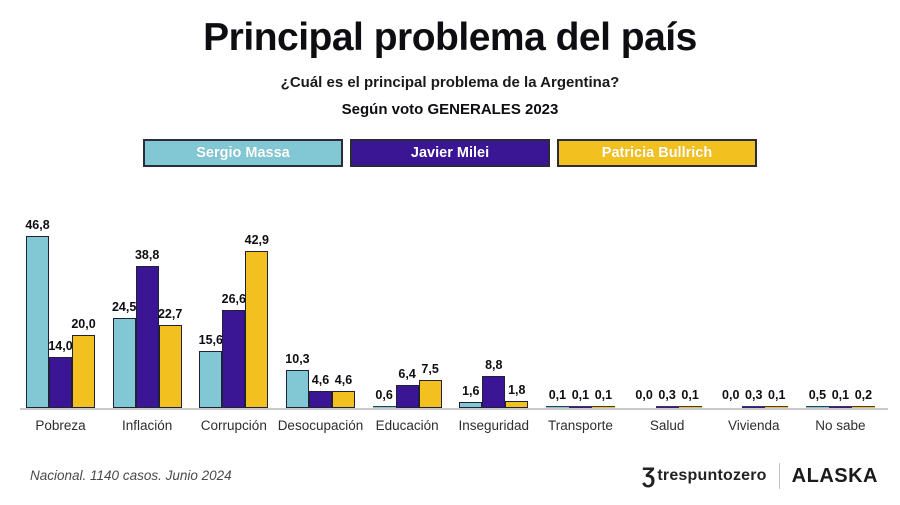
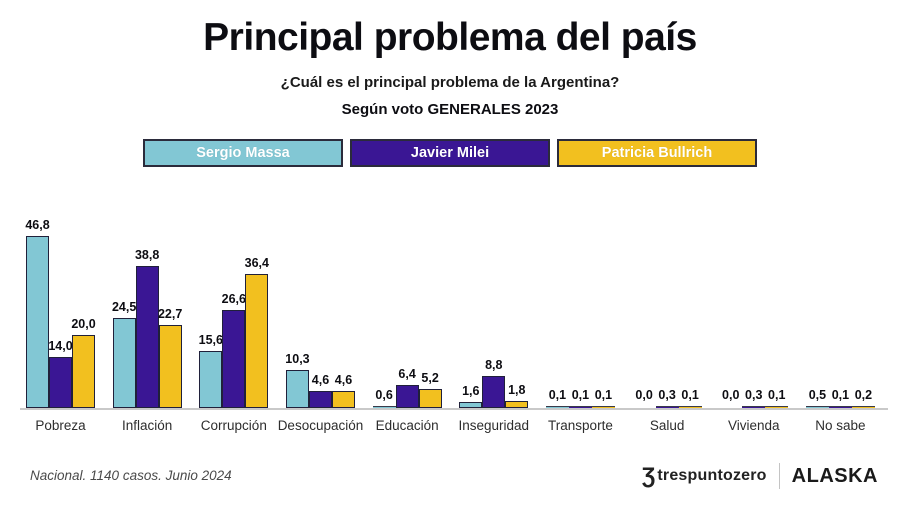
Patricia Bullrich/Corrupción: 42,9 -> 36,4
Patricia Bullrich/Educación: 7,5 -> 5,2
